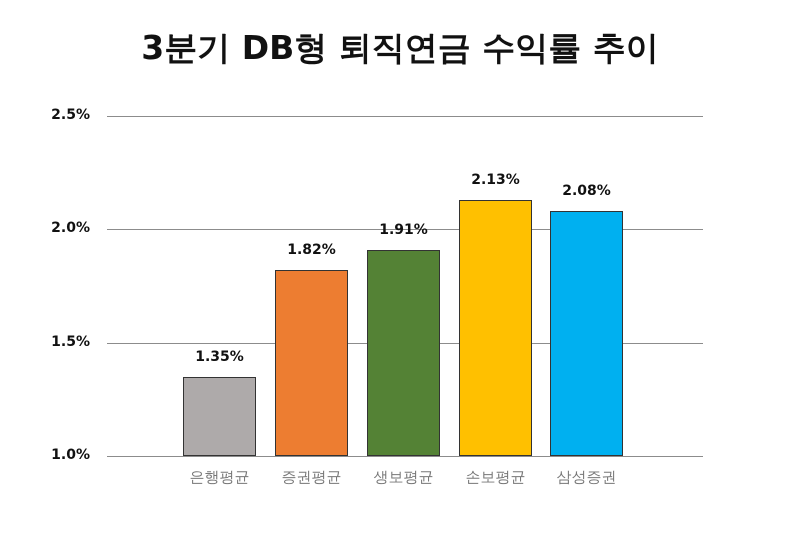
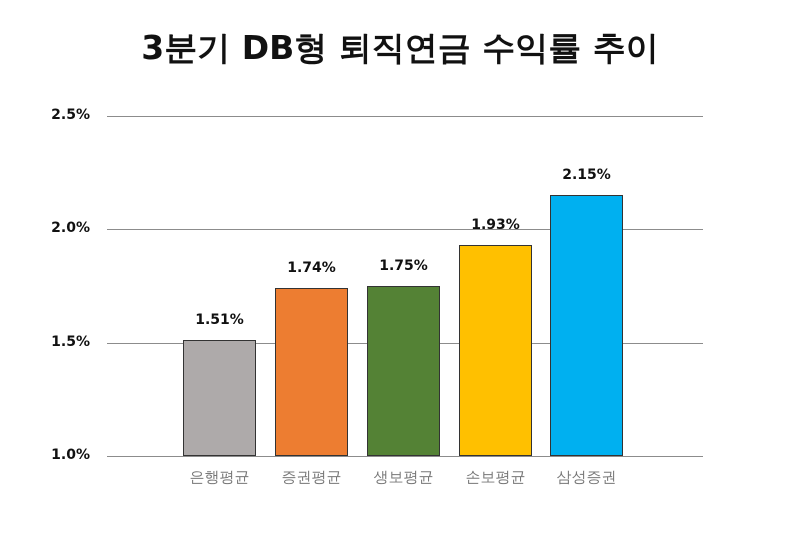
은행평균: 1.35% -> 1.51%
증권평균: 1.82% -> 1.74%
생보평균: 1.91% -> 1.75%
손보평균: 2.13% -> 1.93%
삼성증권: 2.08% -> 2.15%
